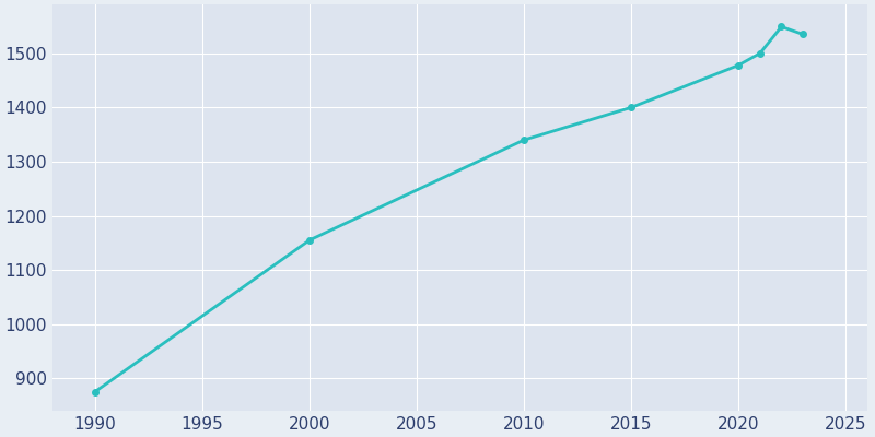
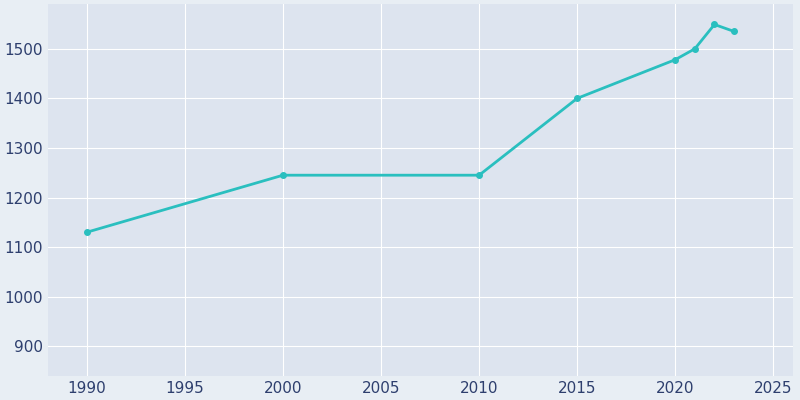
1990: 875 -> 1130
2000: 1155 -> 1245
2010: 1340 -> 1245
